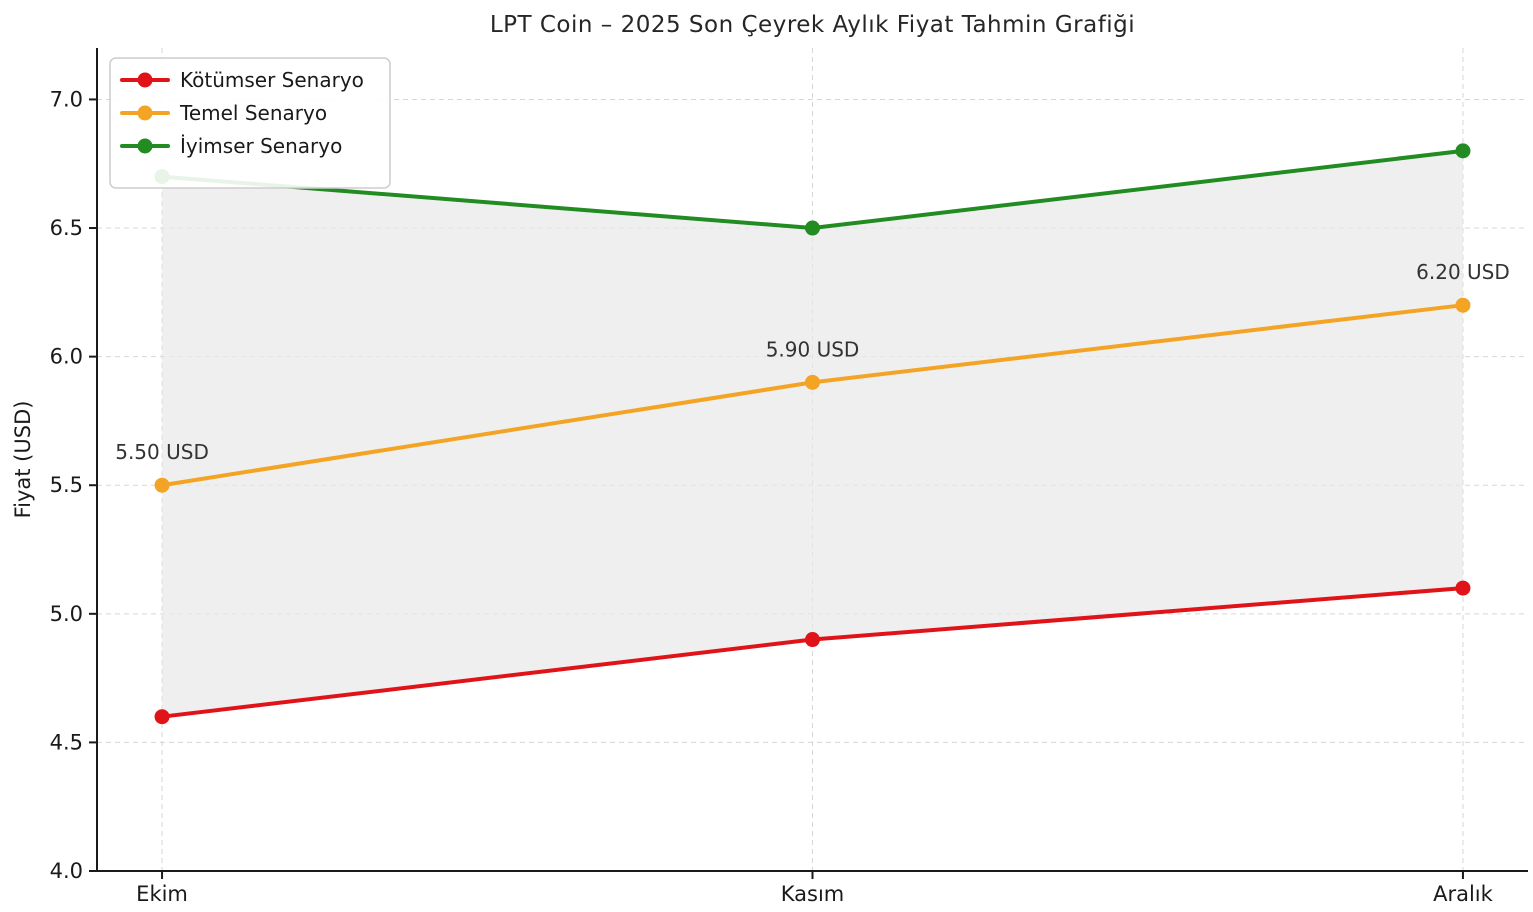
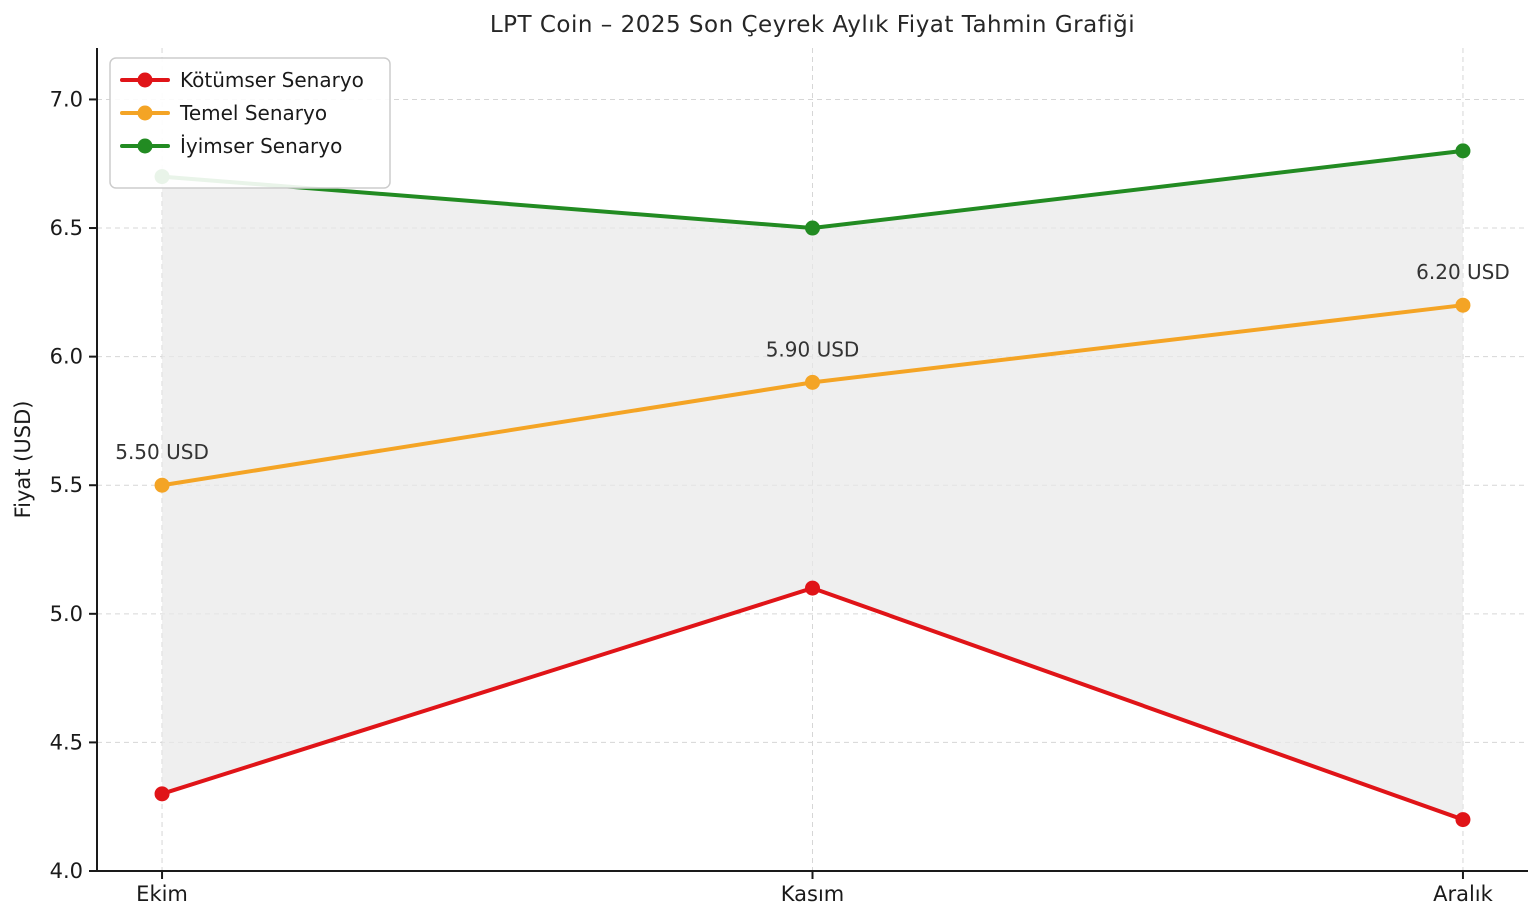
Kötümser Senaryo/Ekim: 4.6 -> 4.3
Kötümser Senaryo/Kasım: 4.9 -> 5.1
Kötümser Senaryo/Aralık: 5.1 -> 4.2
